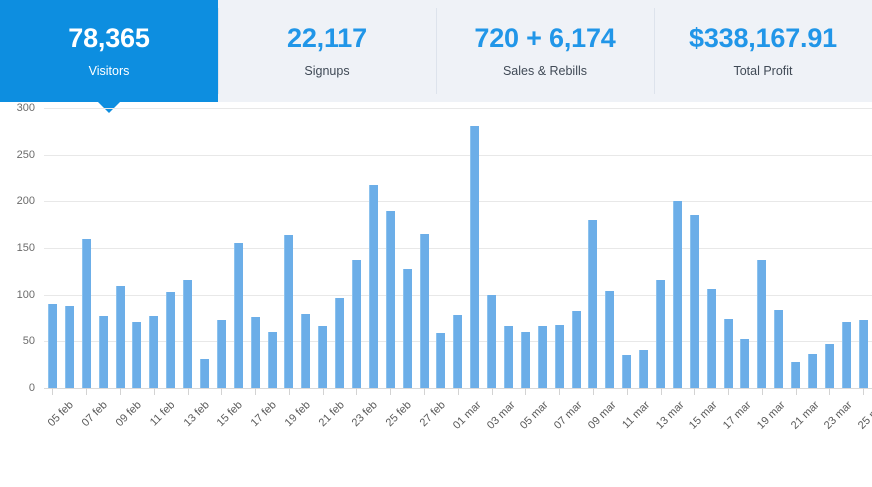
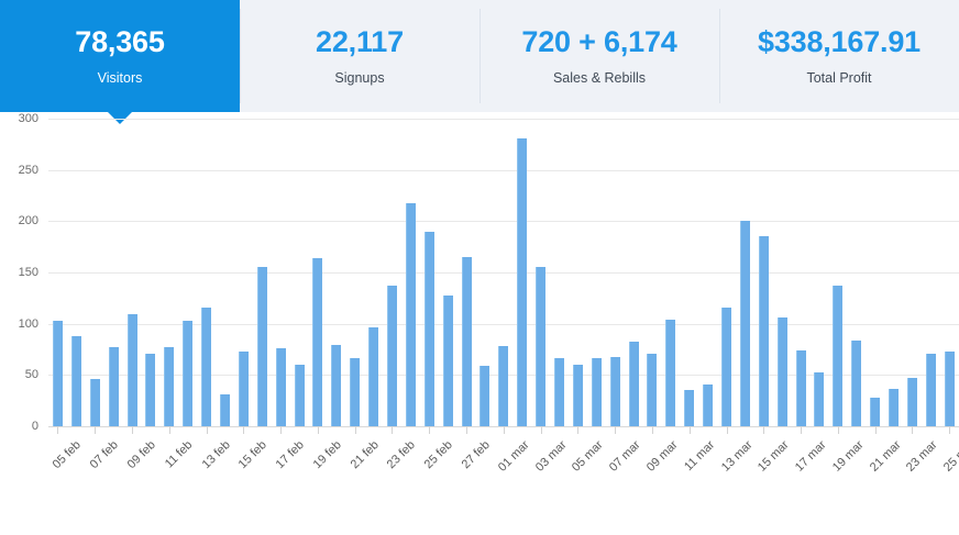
05 feb: 90 -> 100
07 feb: 160 -> 50
03 mar: 100 -> 160
09 mar: 180 -> 70
